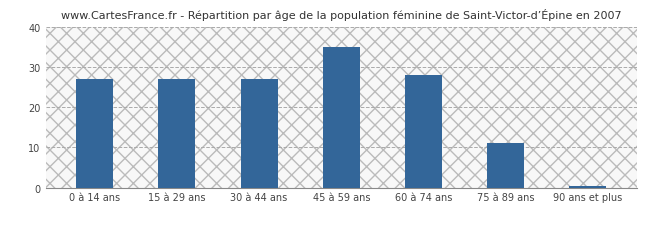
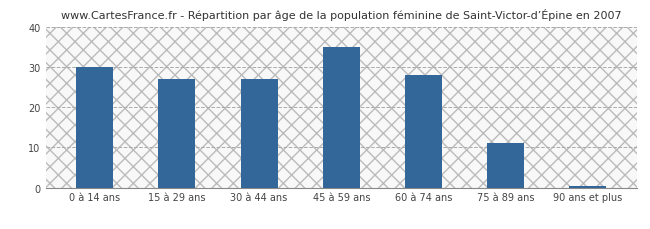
0 à 14 ans: 27.0 -> 30.0
